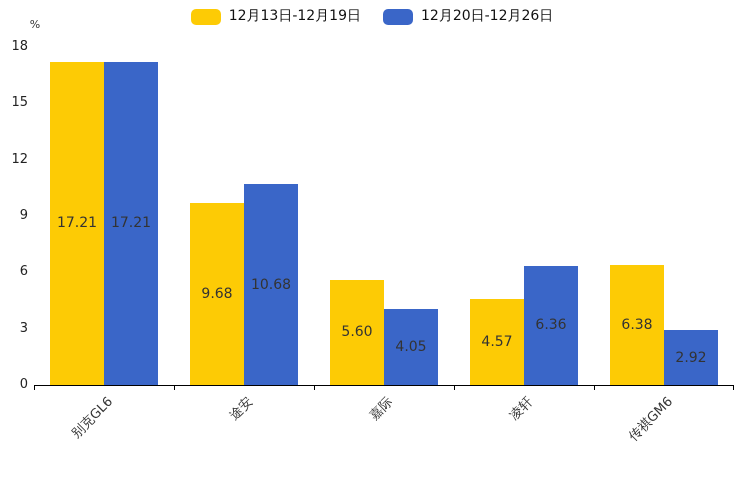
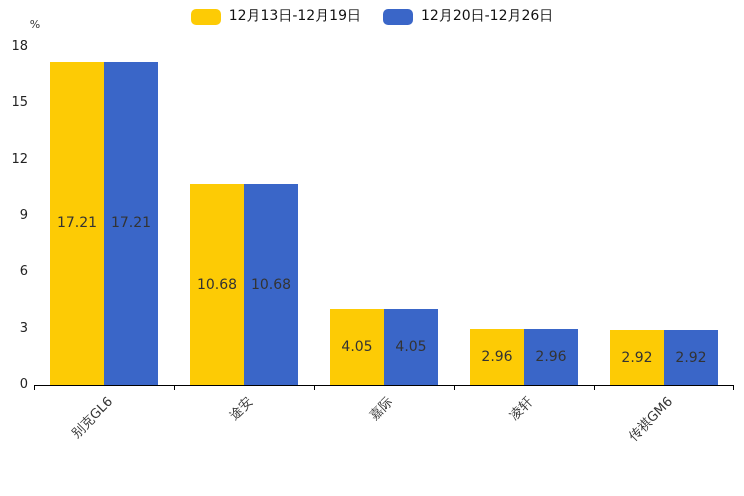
12月13日-12月19日/途安: 9.68 -> 10.68
12月13日-12月19日/嘉际: 5.60 -> 4.05
12月13日-12月19日/凌轩: 4.57 -> 2.96
12月20日-12月26日/凌轩: 6.36 -> 2.96
12月13日-12月19日/传祺GM6: 6.38 -> 2.92
